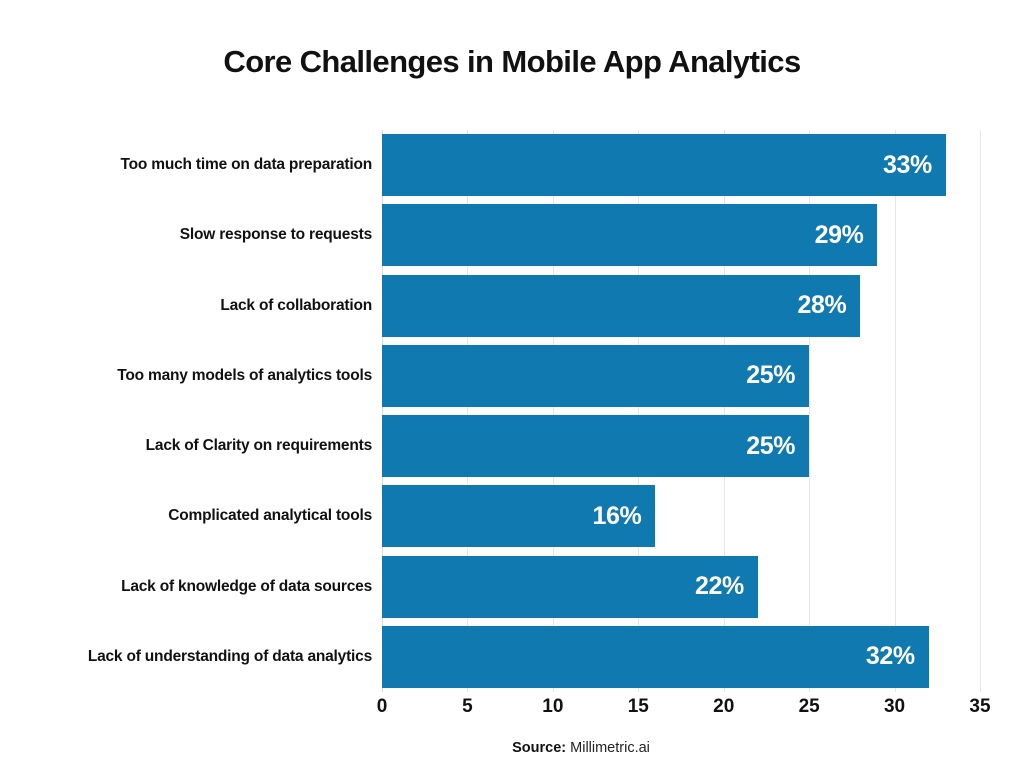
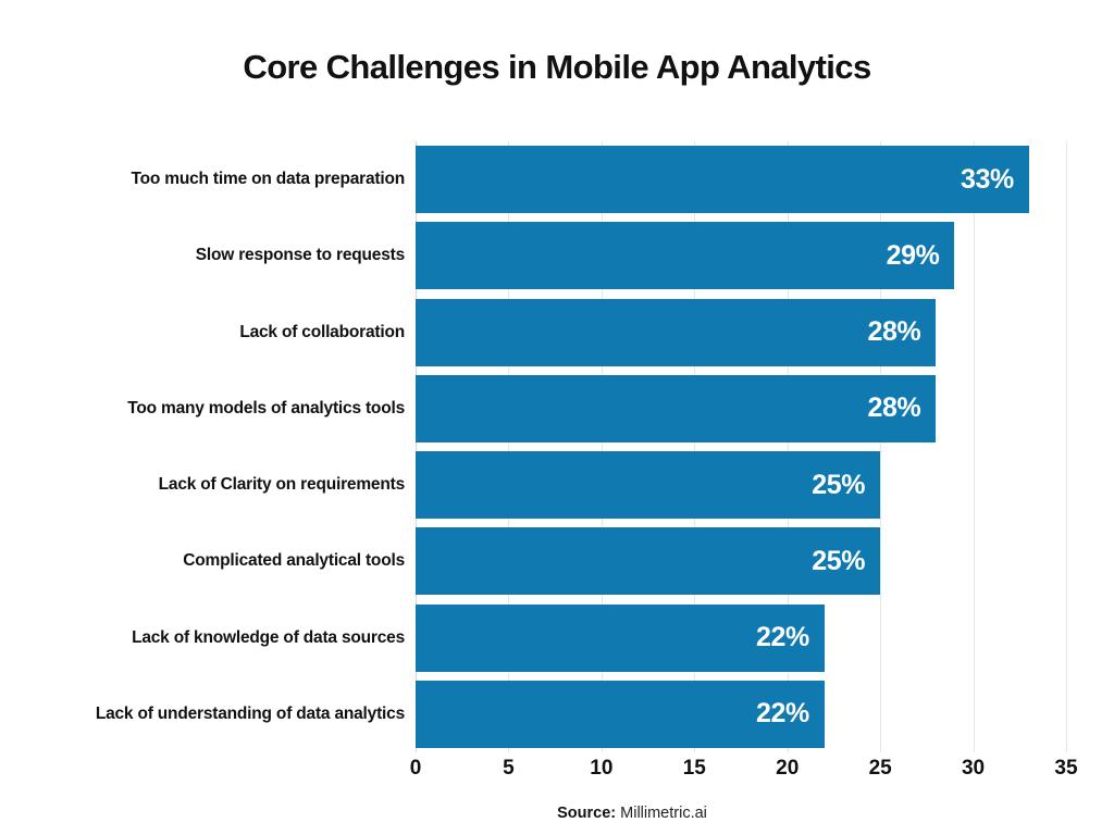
Too many models of analytics tools: 25% -> 28%
Complicated analytical tools: 16% -> 25%
Lack of understanding of data analytics: 32% -> 22%
